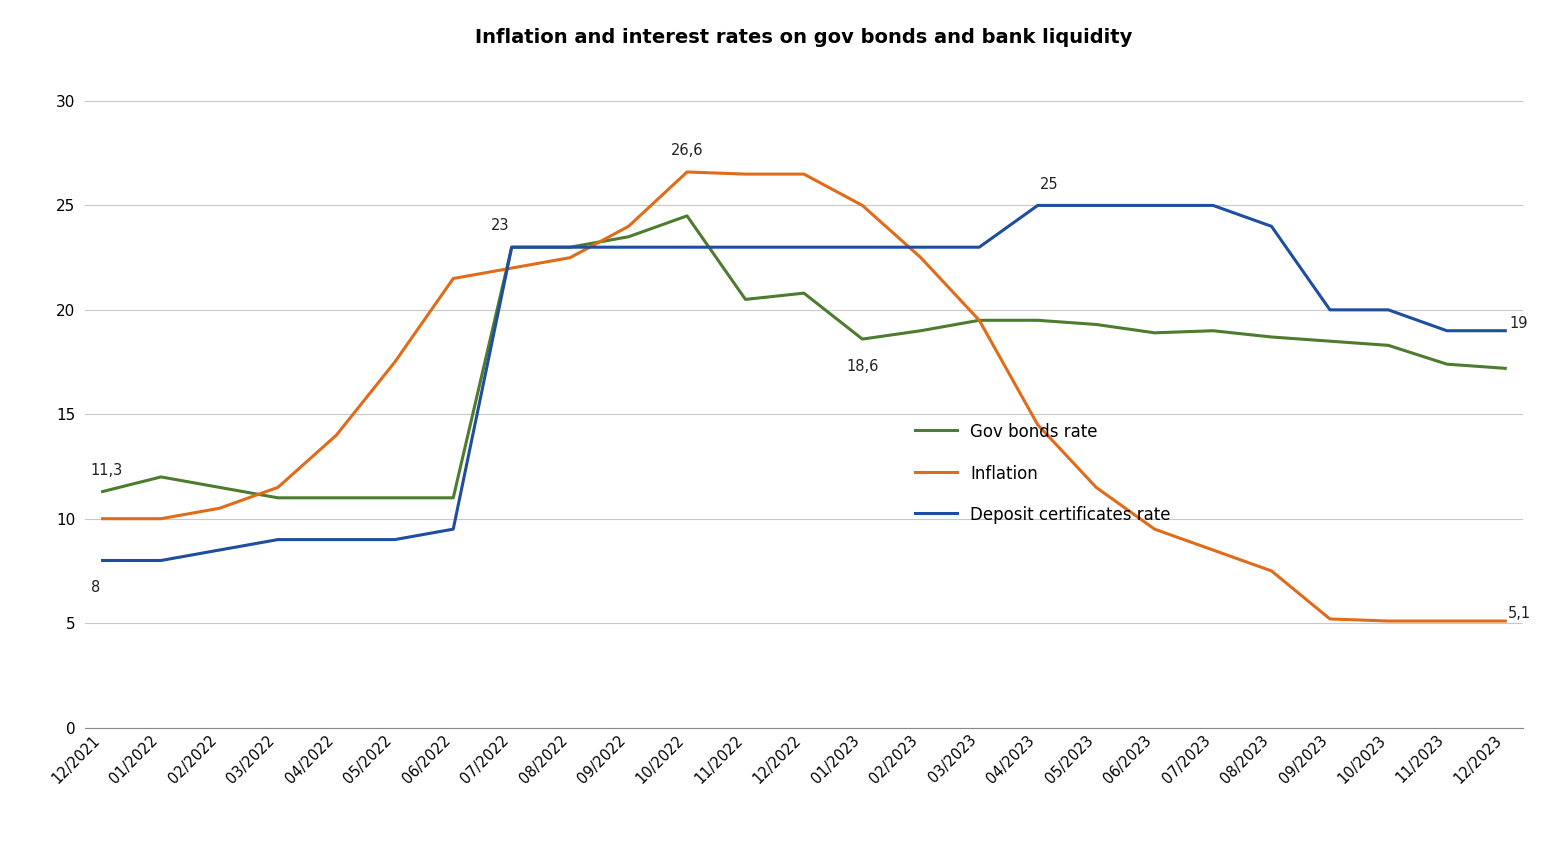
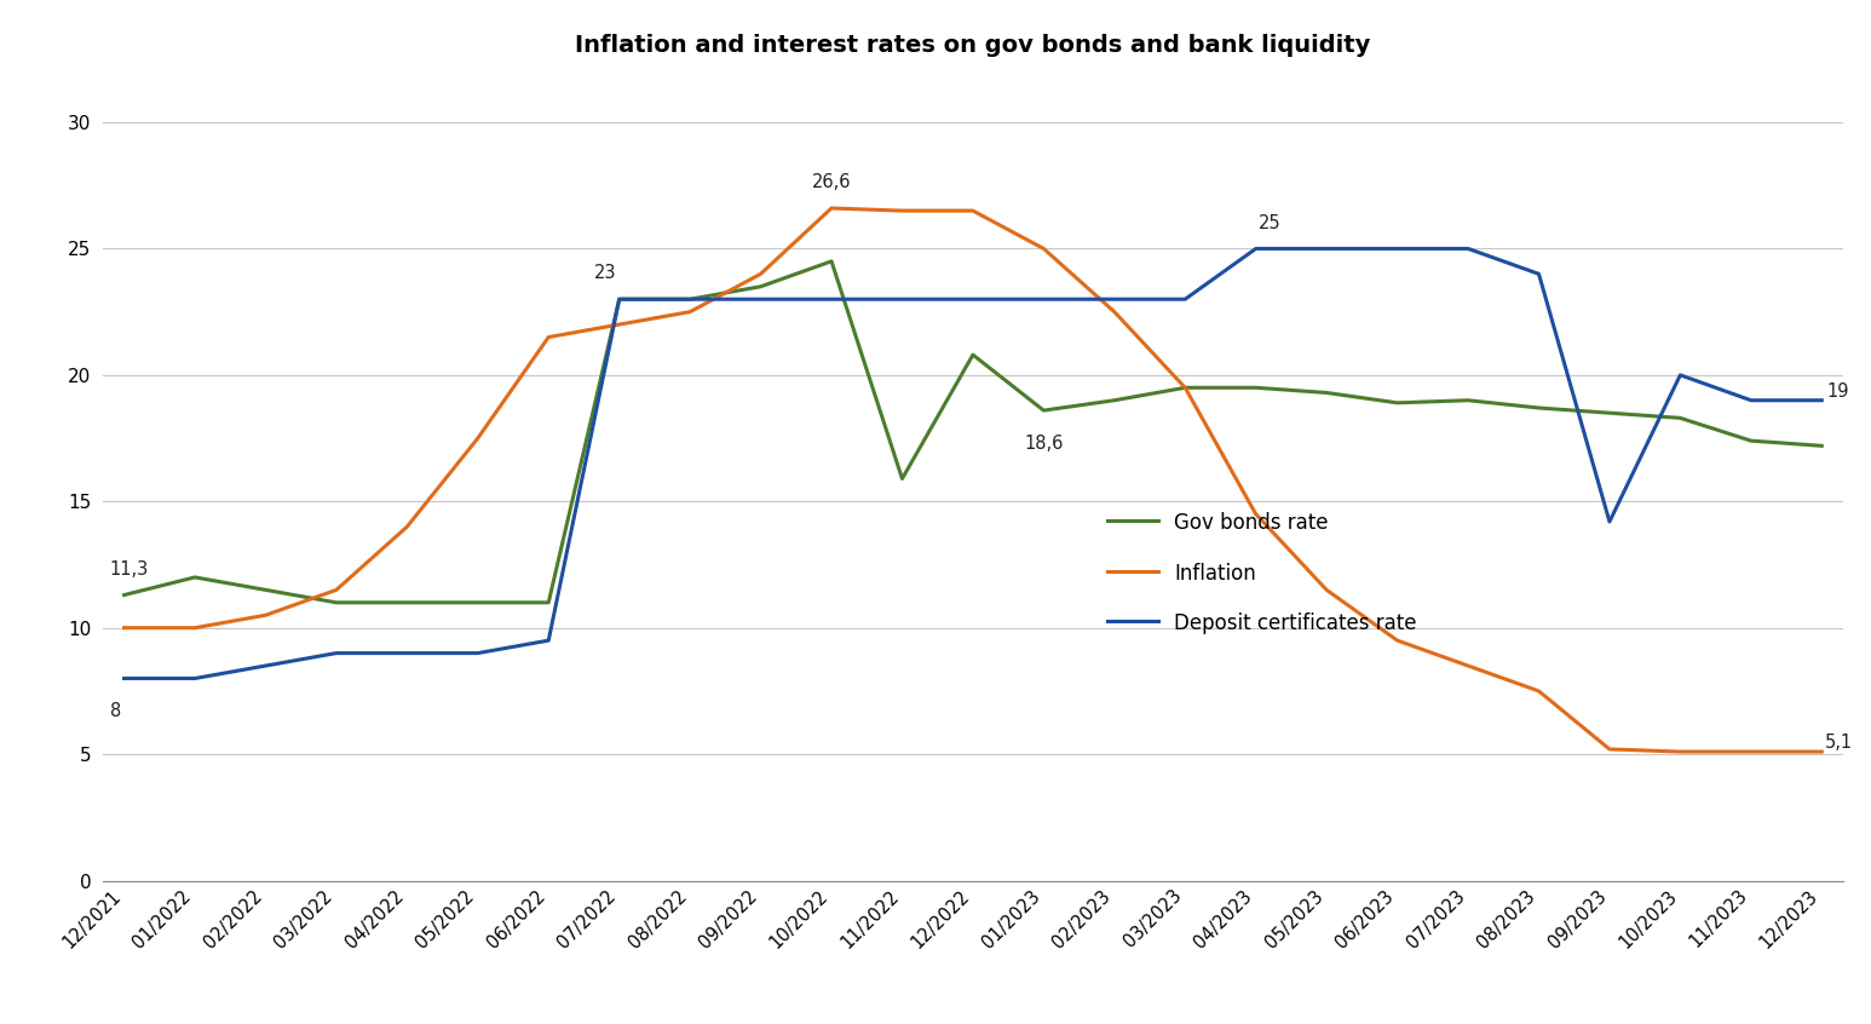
Gov bonds rate/11/2022: 20.5 -> 15.9
Deposit certificates rate/09/2023: 20.0 -> 14.2
